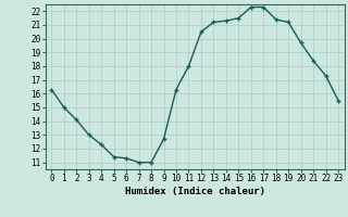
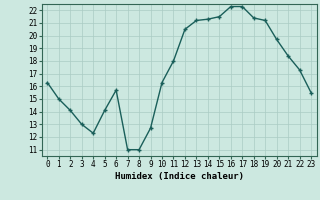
5: 11.4 -> 14.1
6: 11.3 -> 15.7
